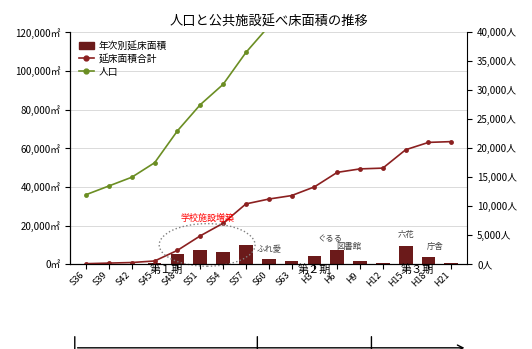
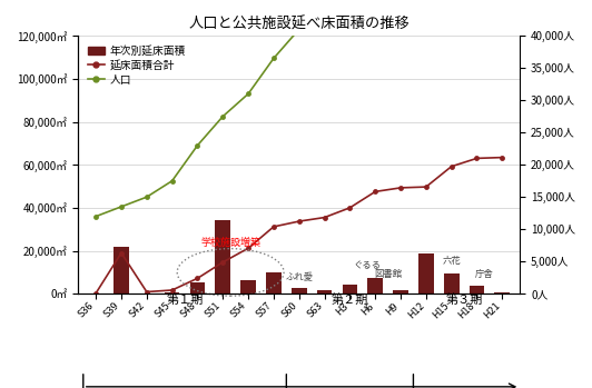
年次別延床面積/S39: 0㎡ -> 22,000㎡
延床面積合計/S39: 1,000㎡ -> 19,000㎡
年次別延床面積/S51: 8,000㎡ -> 34,000㎡
年次別延床面積/H12: 0㎡ -> 19,000㎡
